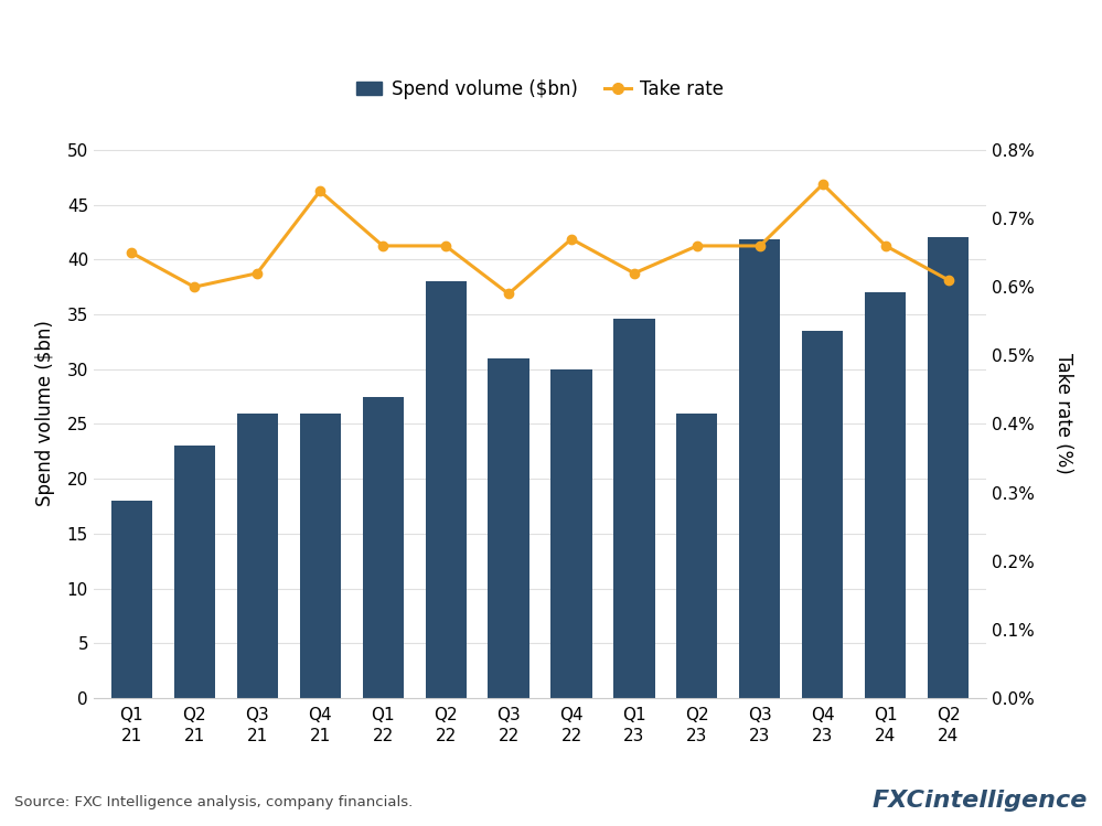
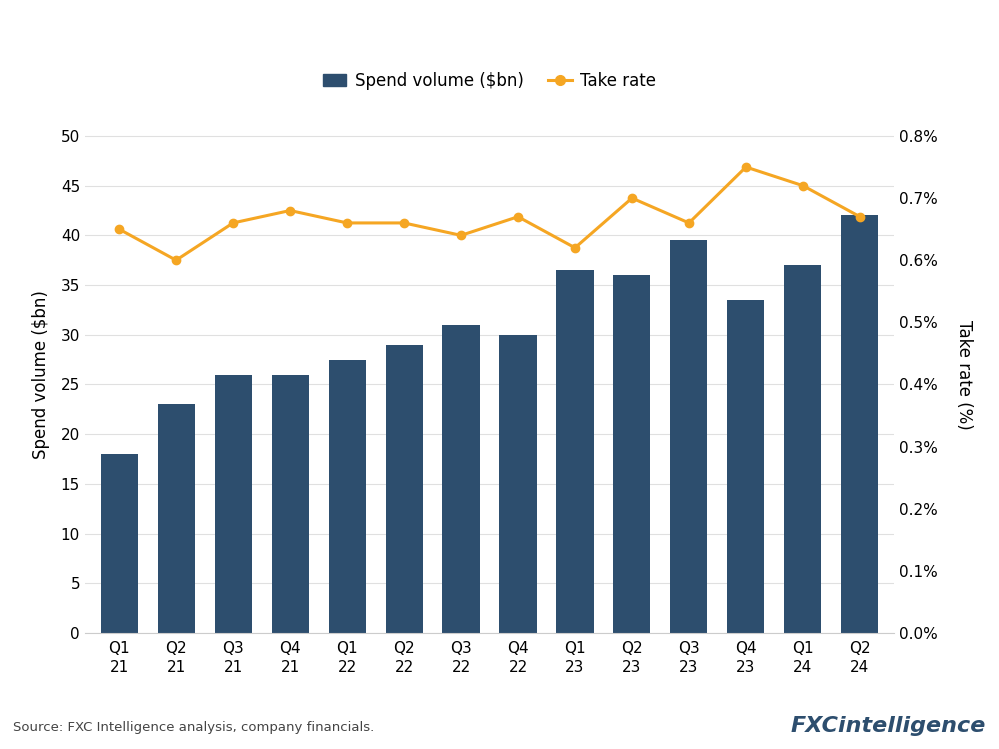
Take rate/Q3 21: 0.62% -> 0.66%
Take rate/Q4 21: 0.74% -> 0.68%
Spend volume ($bn)/Q2 22: 38.0 -> 29.0
Take rate/Q3 22: 0.59% -> 0.64%
Spend volume ($bn)/Q1 23: 34.6 -> 36.5
Spend volume ($bn)/Q2 23: 26.0 -> 36.0
Take rate/Q2 23: 0.66% -> 0.70%
Spend volume ($bn)/Q3 23: 41.8 -> 39.5
Take rate/Q1 24: 0.66% -> 0.72%
Take rate/Q2 24: 0.61% -> 0.67%
